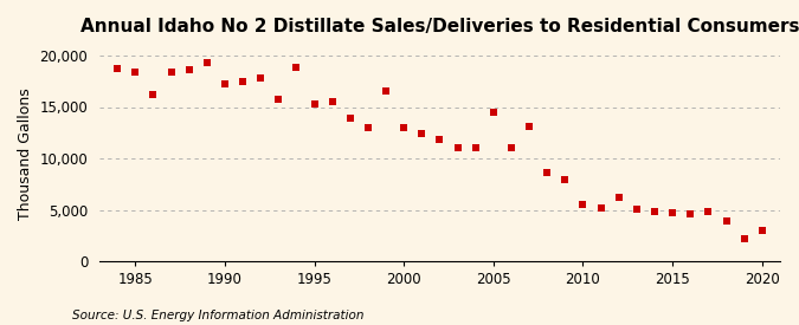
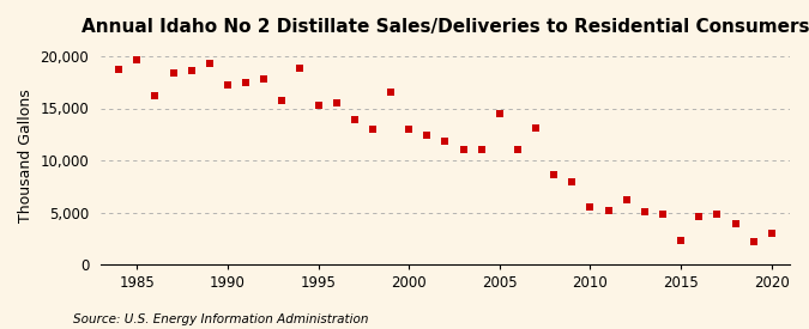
1985: 18,400 -> 19,600
2015: 4,700 -> 2,400
